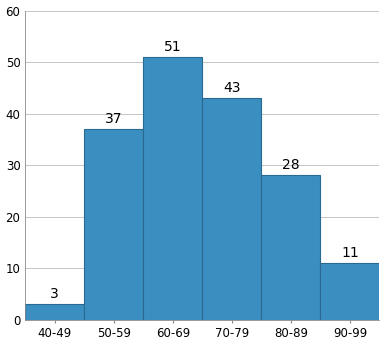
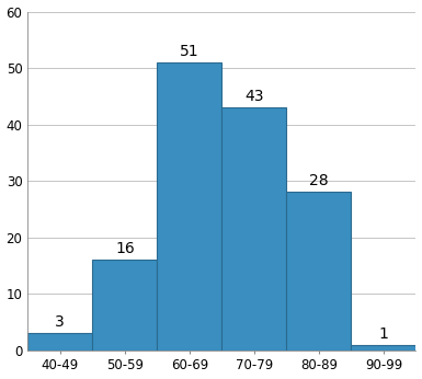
50-59: 37 -> 16
90-99: 11 -> 1
